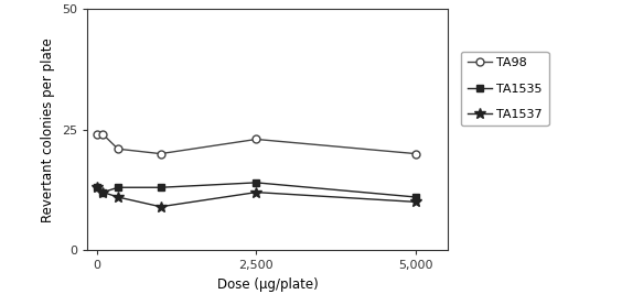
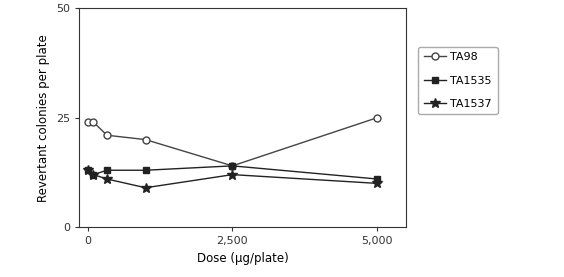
TA98/2,500: 23 -> 14
TA98/5,000: 20 -> 25
